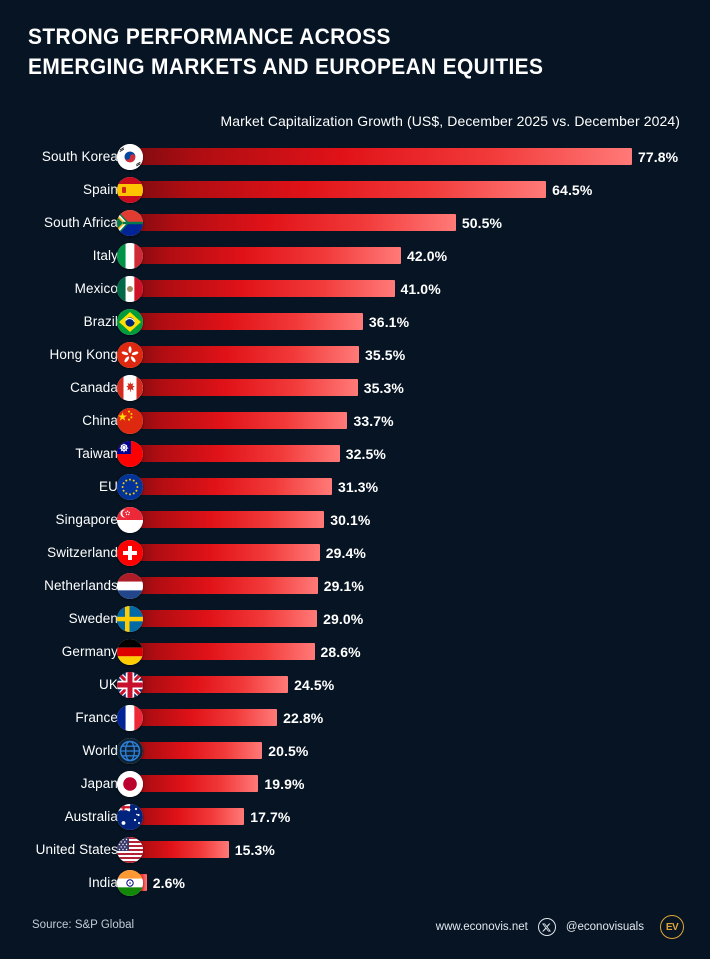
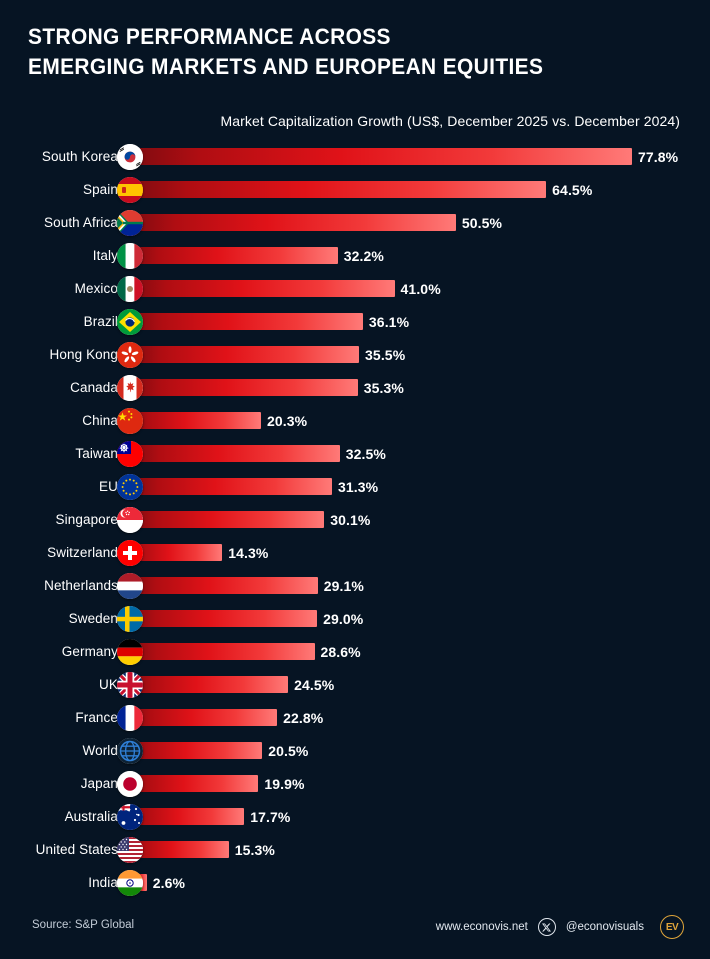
Italy: 42.0% -> 32.2%
China: 33.7% -> 20.3%
Switzerland: 29.4% -> 14.3%
